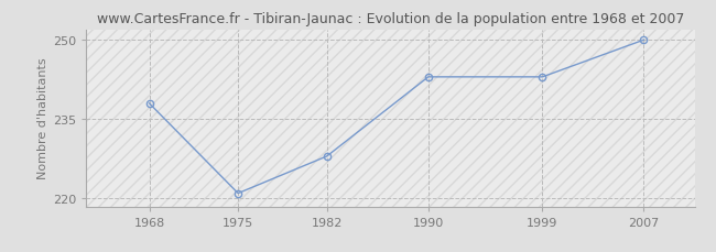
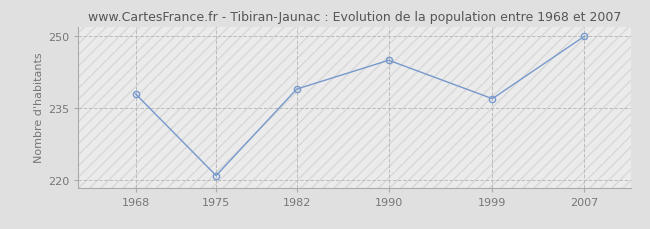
1982: 228 -> 239
1990: 243 -> 245
1999: 243 -> 237
